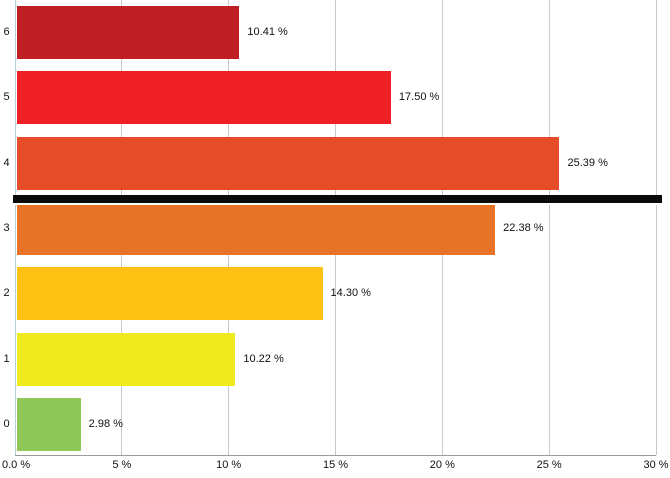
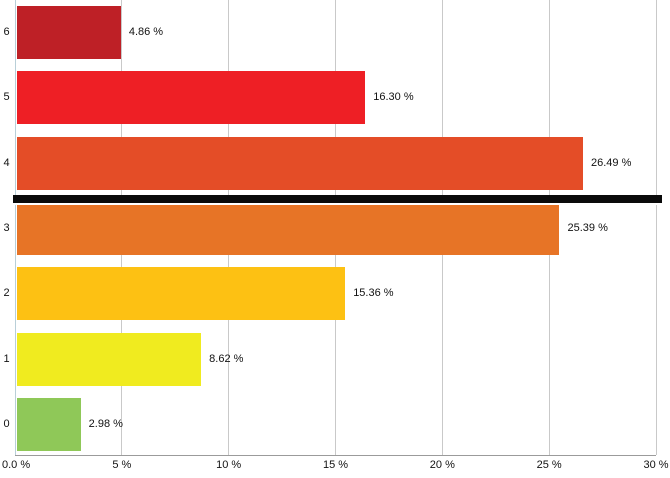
6: 10.41 -> 4.86
5: 17.50 -> 16.30
4: 25.39 -> 26.49
3: 22.38 -> 25.39
2: 14.30 -> 15.36
1: 10.22 -> 8.62
